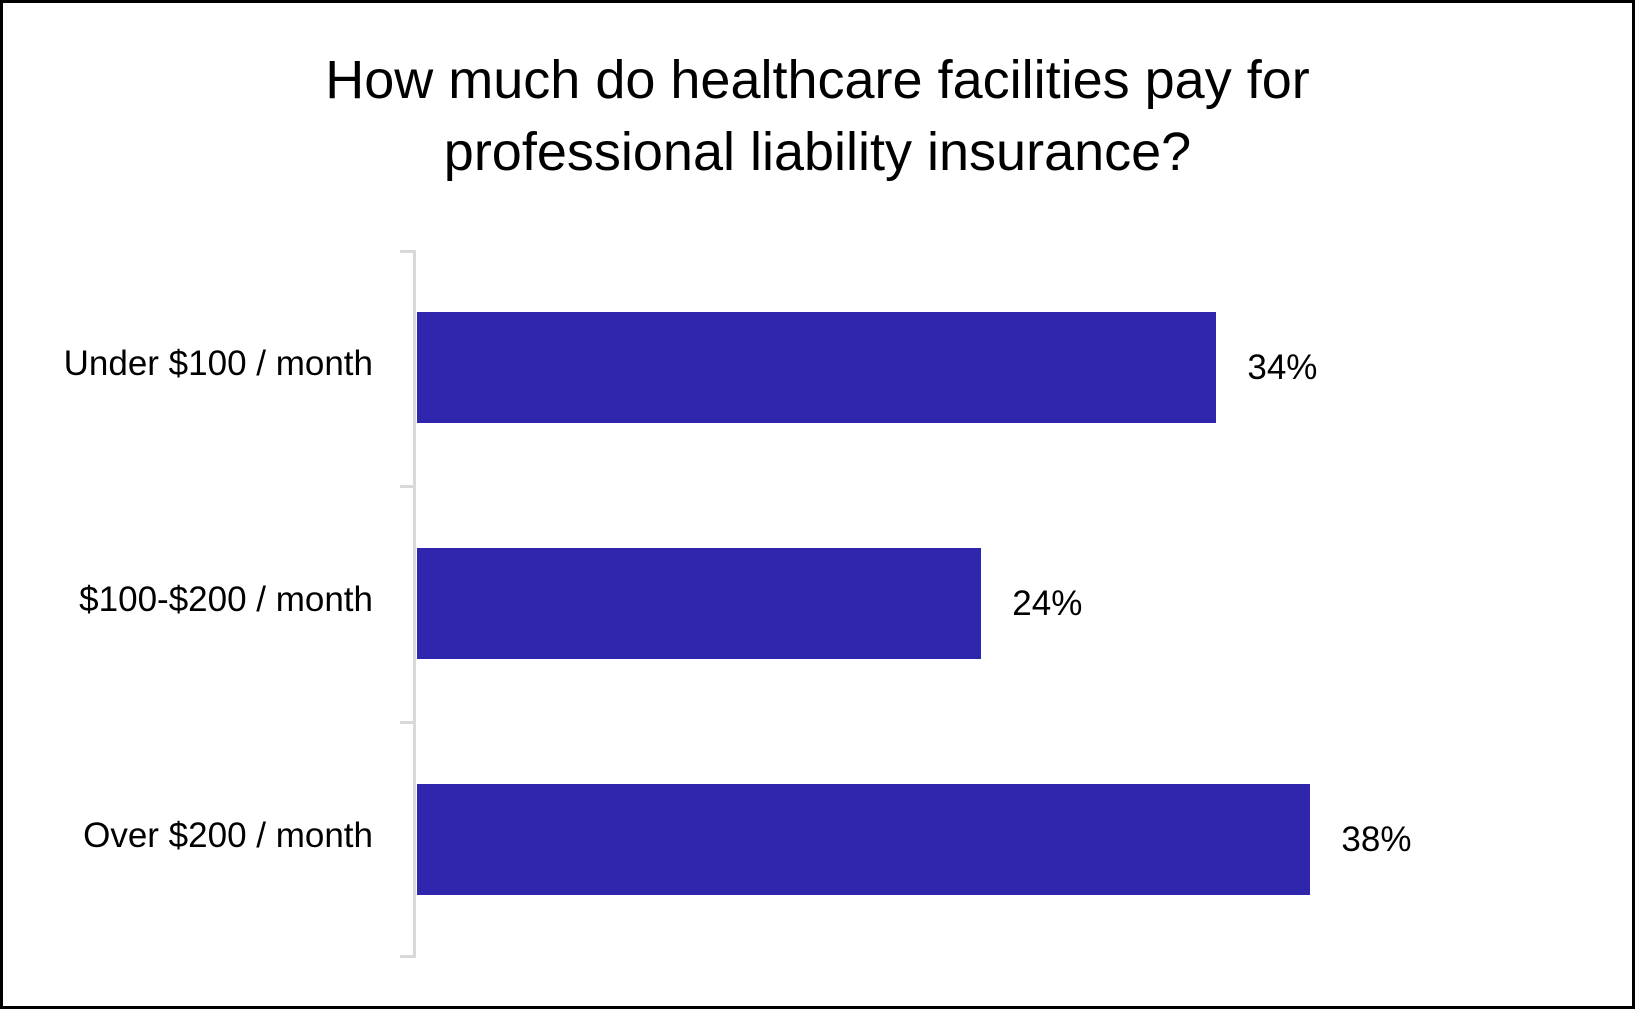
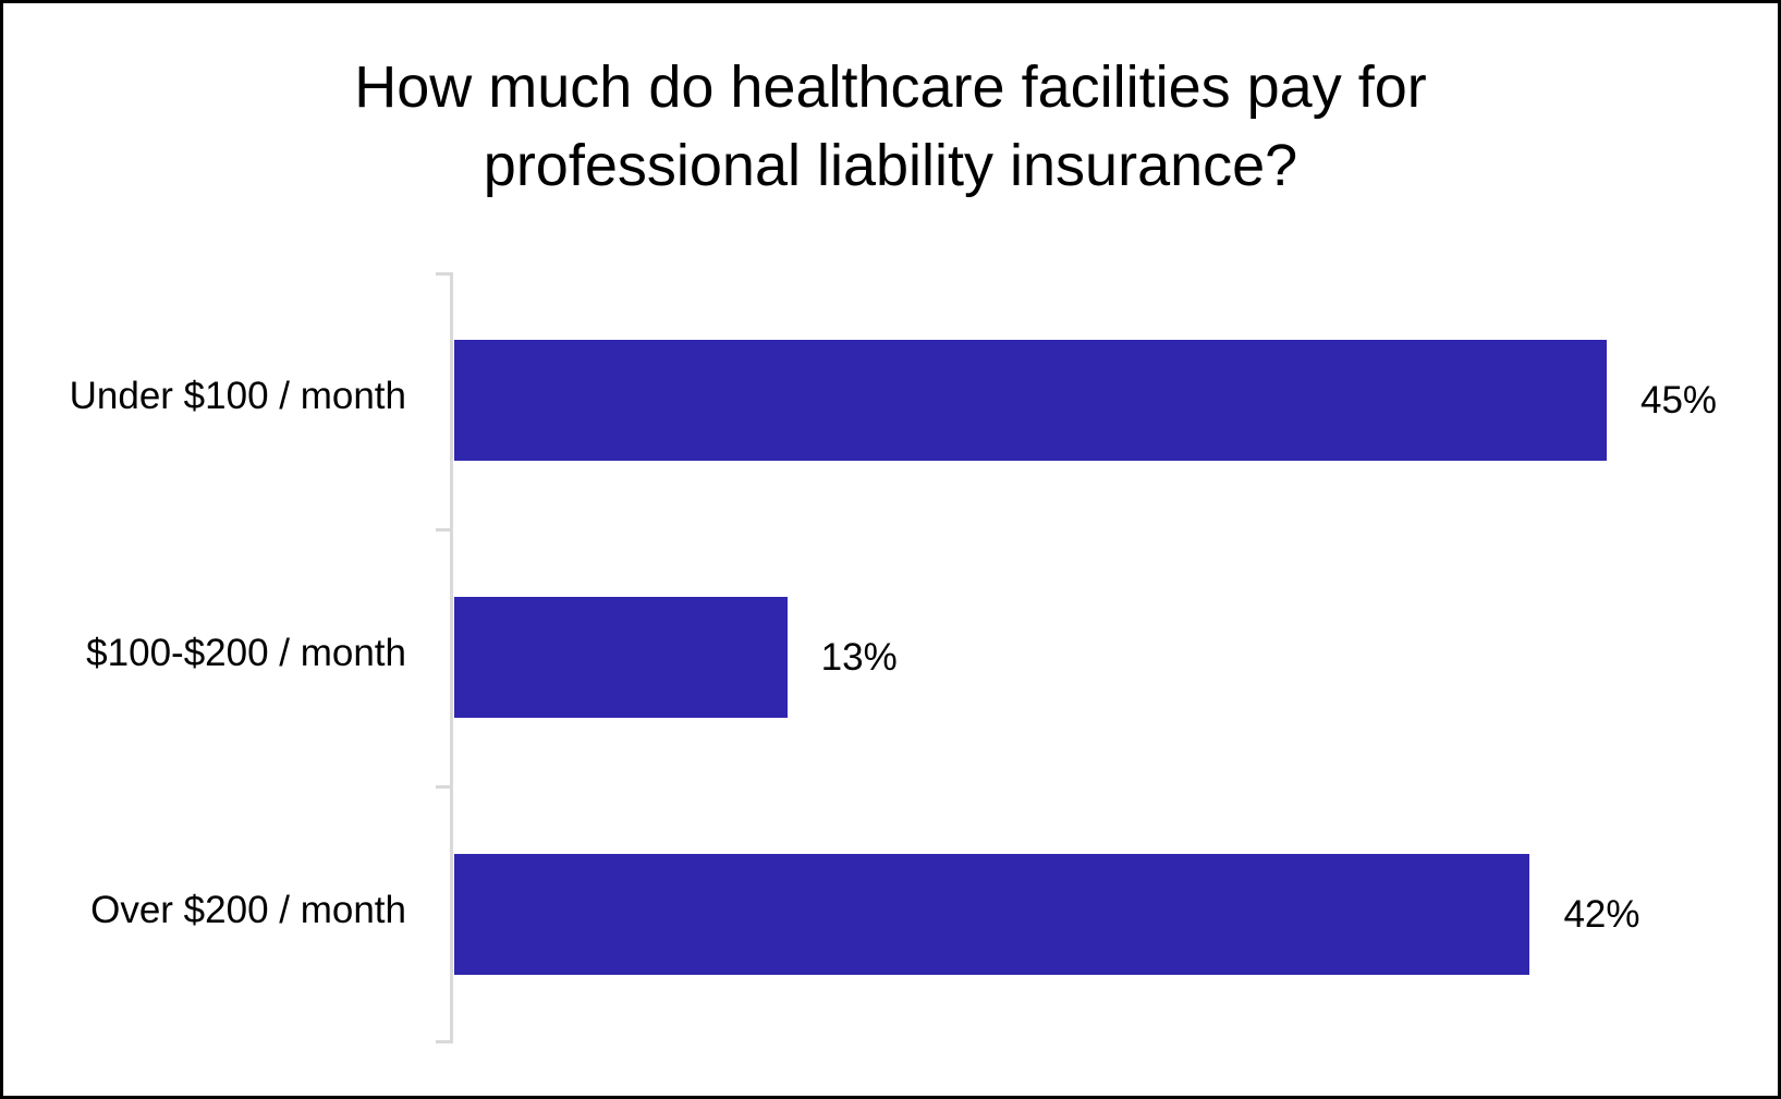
Under $100 / month: 34% -> 45%
$100-$200 / month: 24% -> 13%
Over $200 / month: 38% -> 42%
